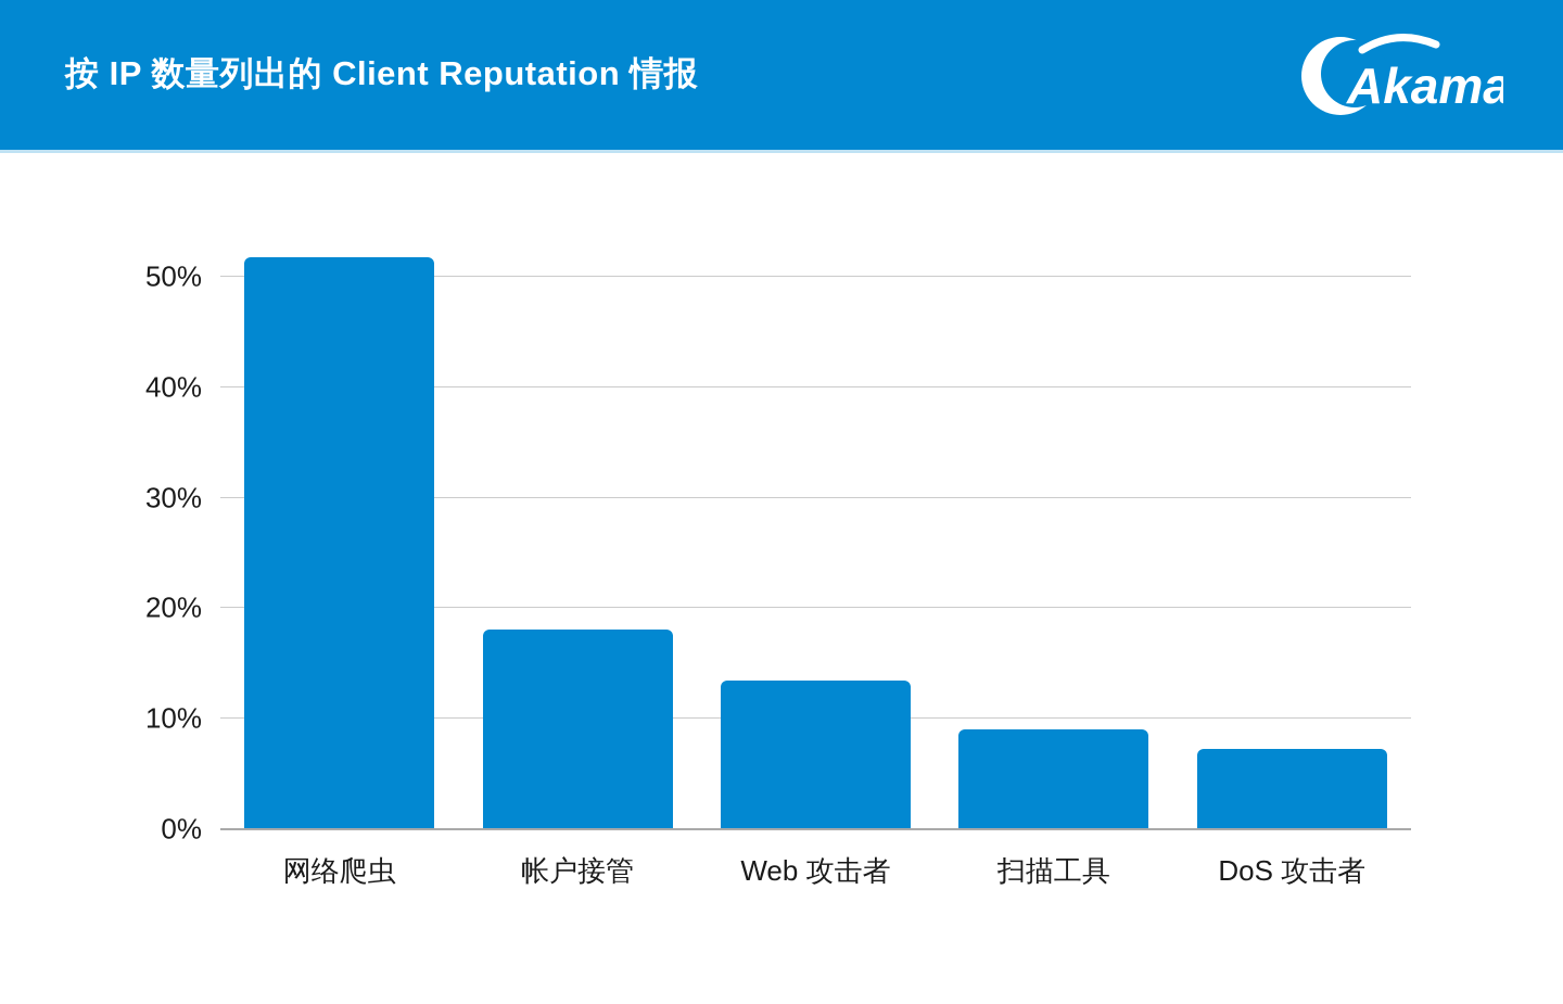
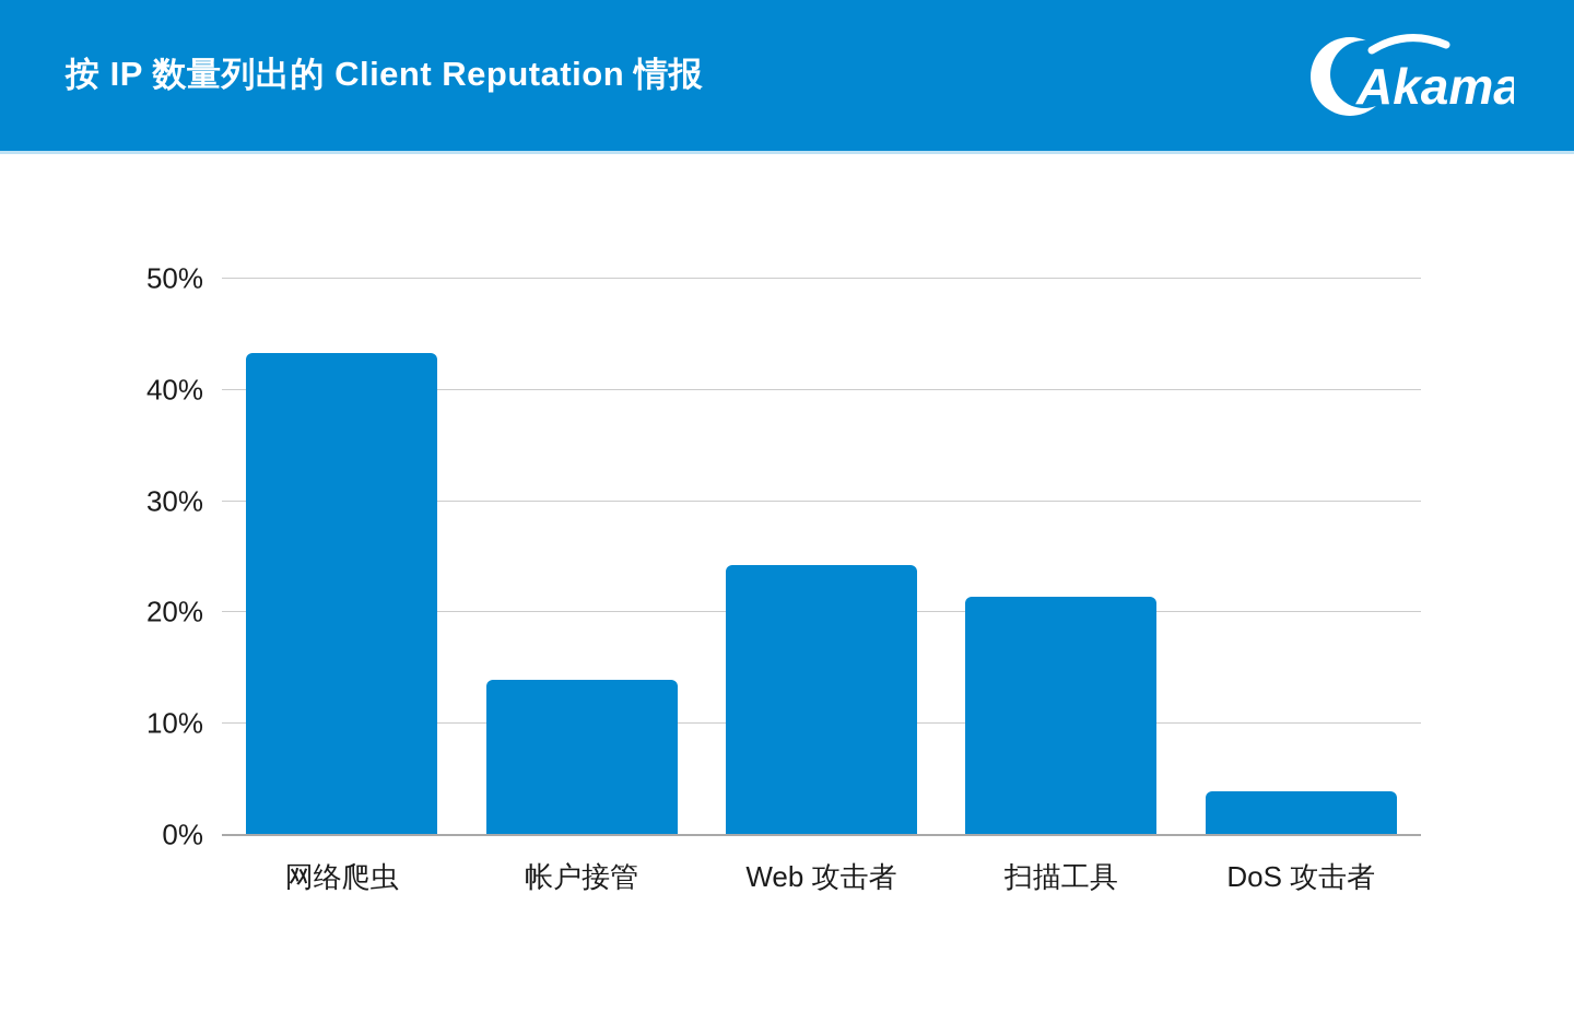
网络爬虫: 51.7% -> 43.2%
帐户接管: 18.0% -> 13.9%
Web 攻击者: 13.4% -> 24.2%
扫描工具: 8.9% -> 21.3%
DoS 攻击者: 7.2% -> 3.8%
